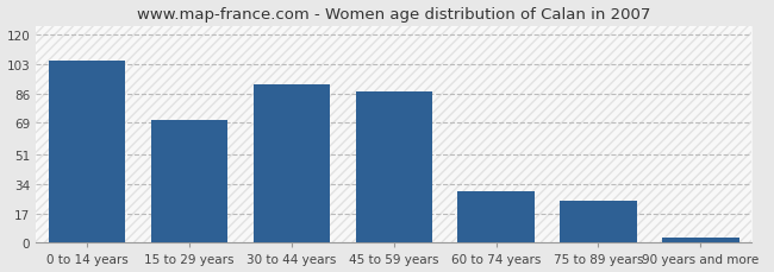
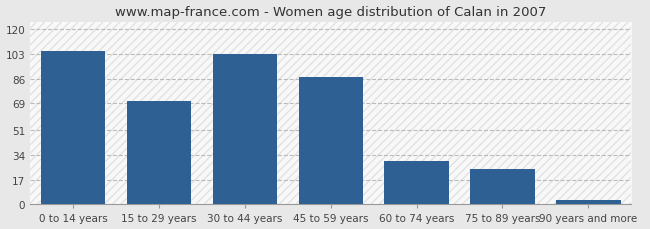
30 to 44 years: 91 -> 103
